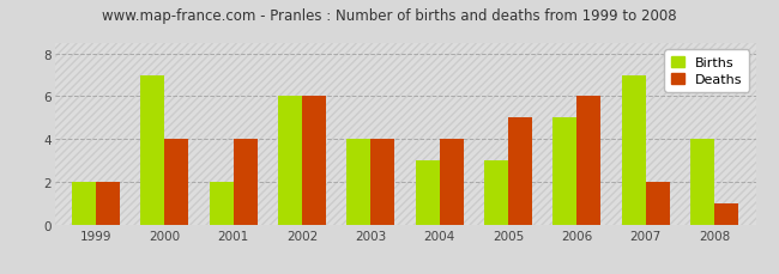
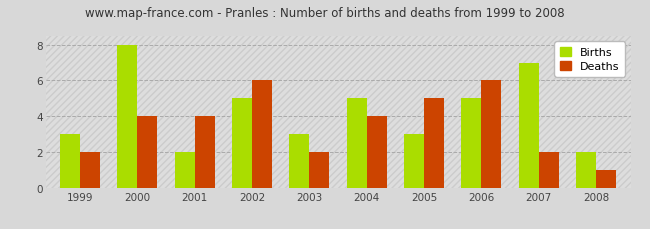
Births/1999: 2 -> 3
Births/2000: 7 -> 8
Births/2002: 6 -> 5
Births/2003: 4 -> 3
Deaths/2003: 4 -> 2
Births/2004: 3 -> 5
Births/2008: 4 -> 2
